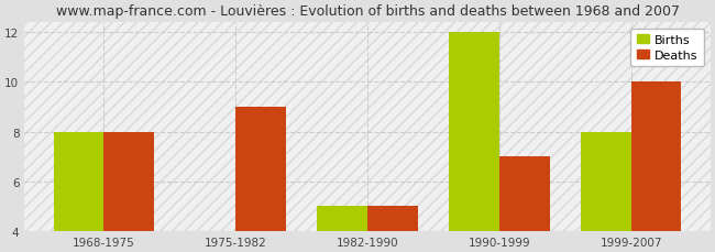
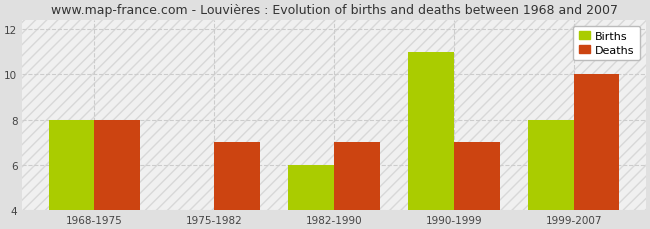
Deaths/1975-1982: 9 -> 7
Births/1982-1990: 5 -> 6
Deaths/1982-1990: 5 -> 7
Births/1990-1999: 12 -> 11
